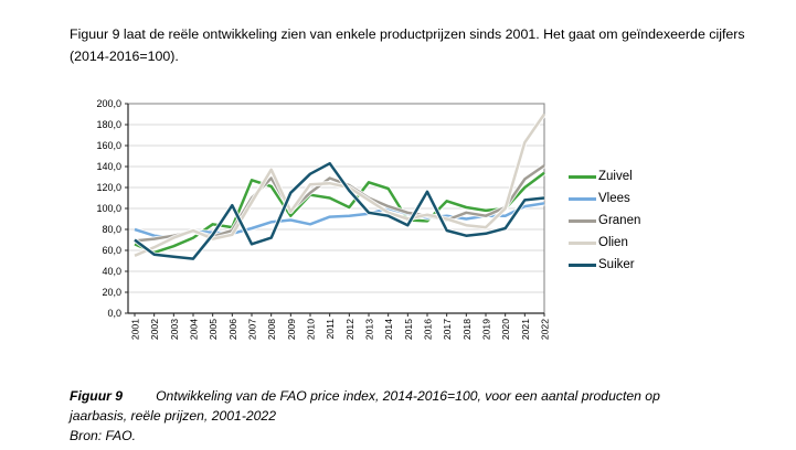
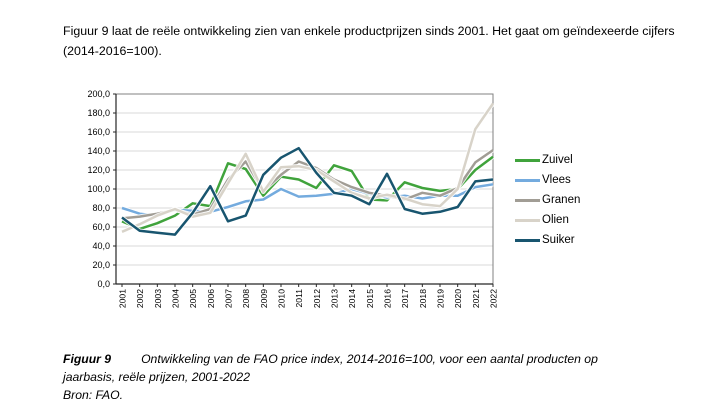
Vlees/2010: 80 -> 100
